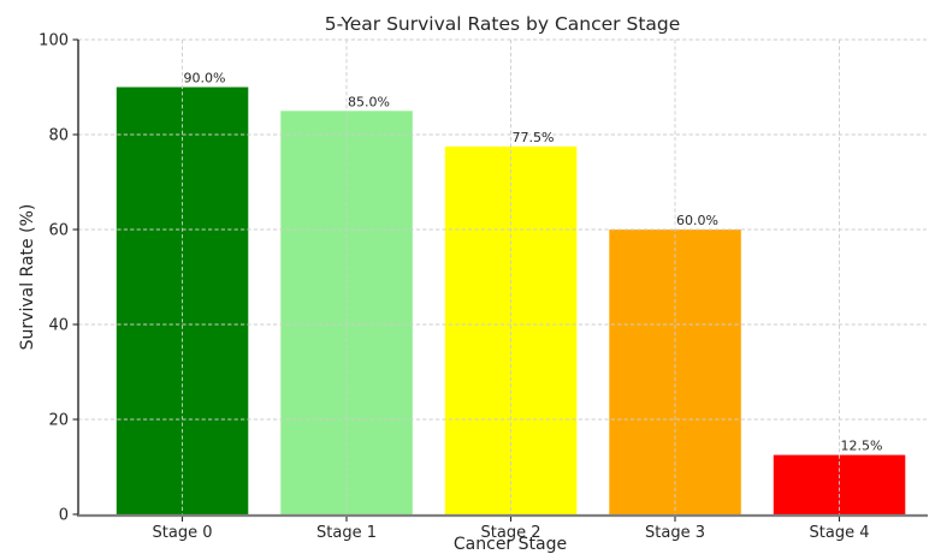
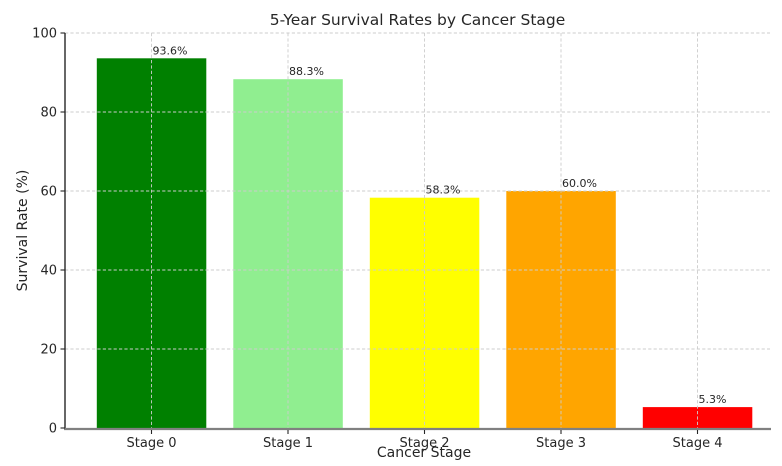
Stage 0: 90.0% -> 93.6%
Stage 1: 85.0% -> 88.3%
Stage 2: 77.5% -> 58.3%
Stage 4: 12.5% -> 5.3%
